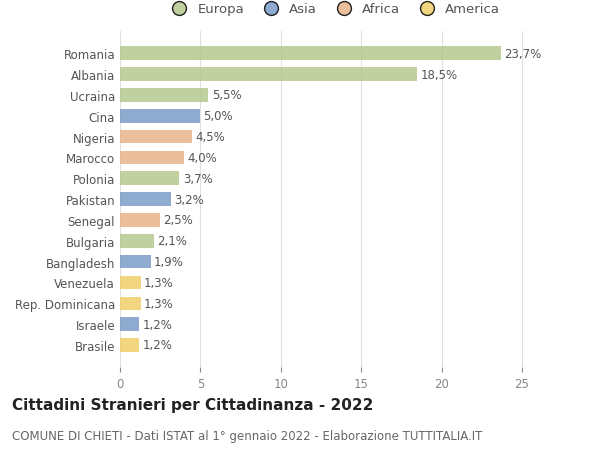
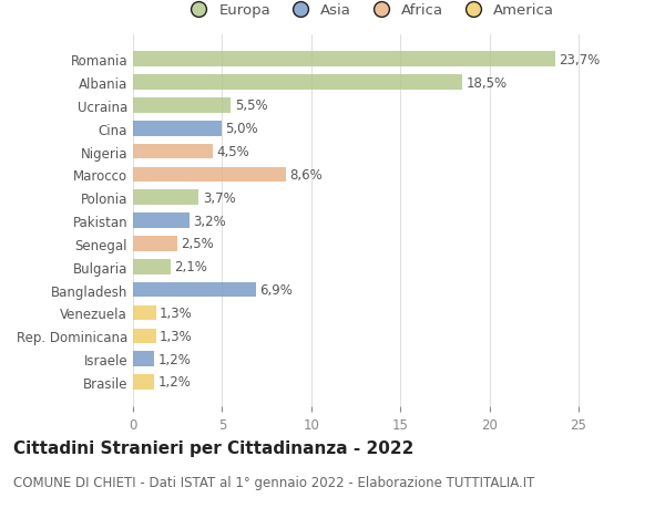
Marocco: 4,0% -> 8,6%
Bangladesh: 1,9% -> 6,9%
